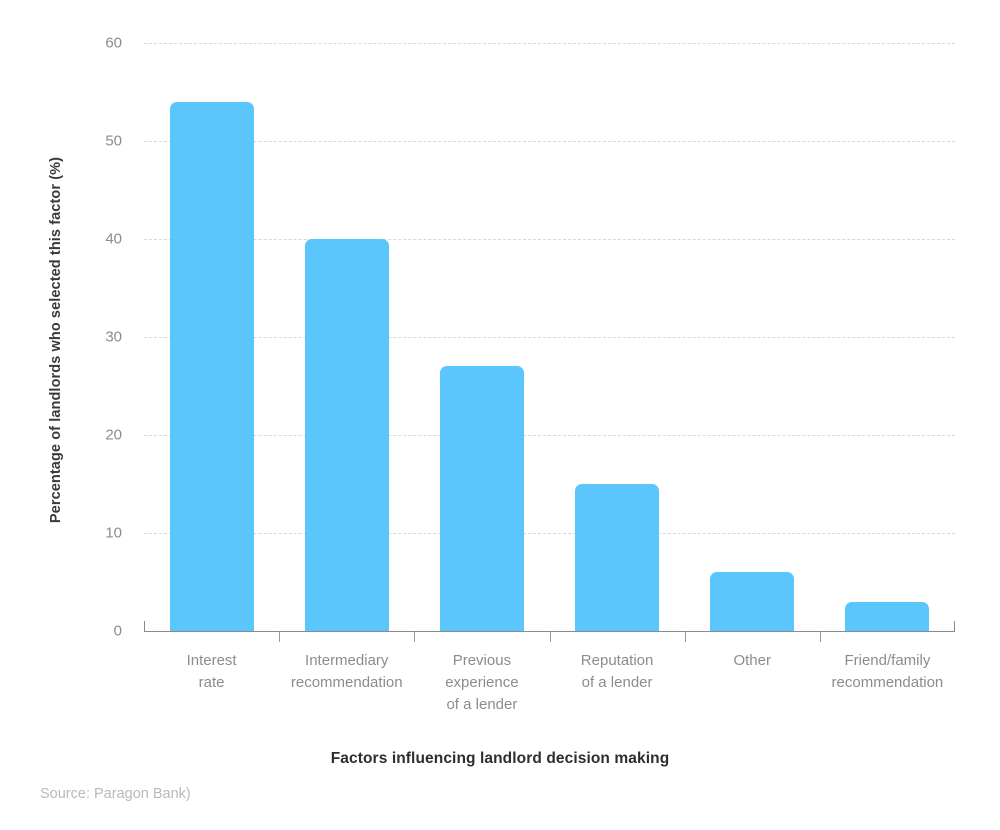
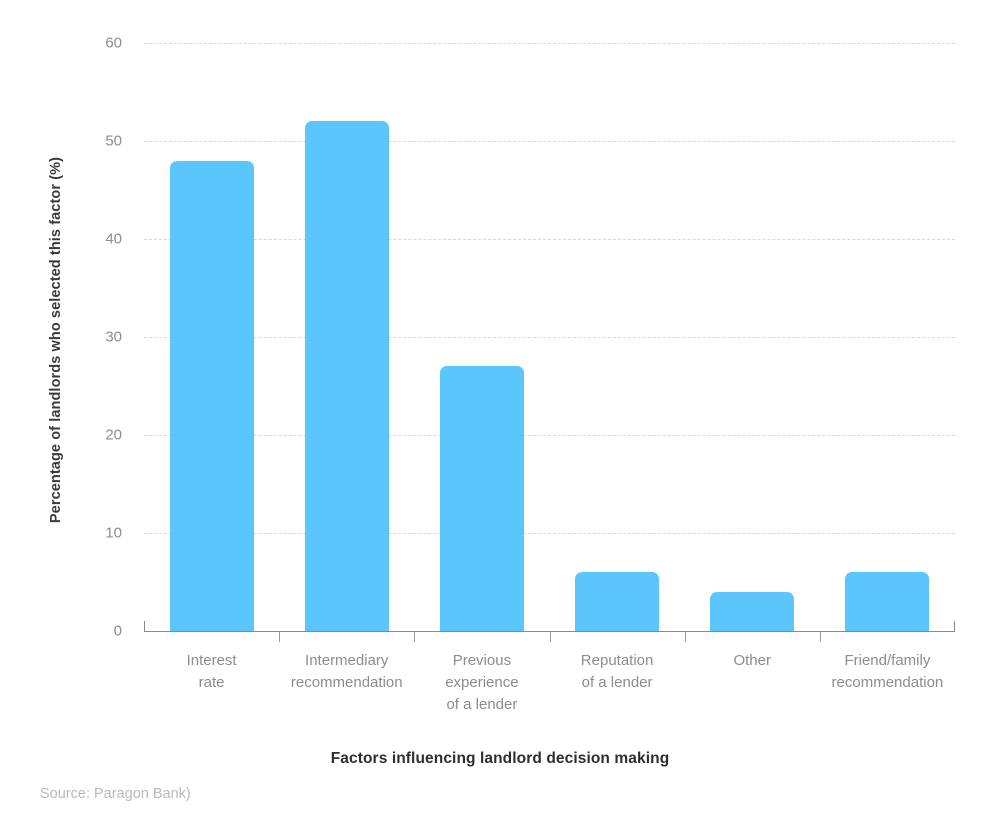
Interest rate: 54 -> 48
Intermediary recommendation: 40 -> 52
Reputation of a lender: 15 -> 6
Other: 6 -> 4
Friend/family recommendation: 3 -> 6
